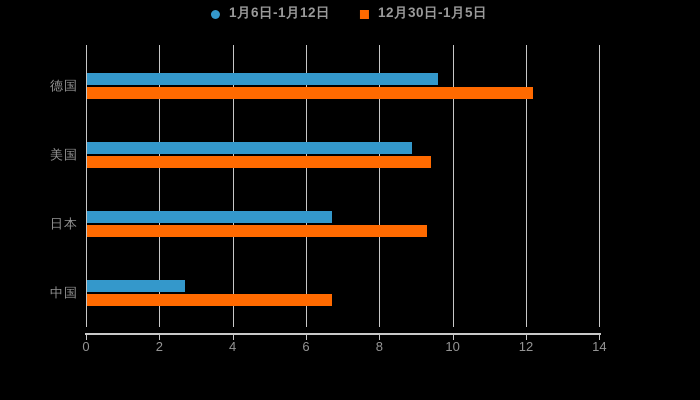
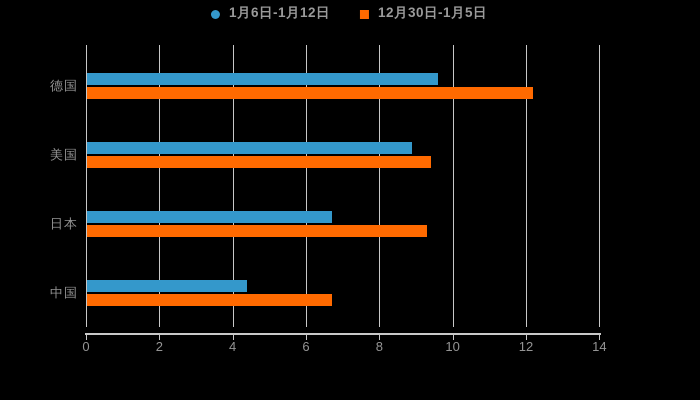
1月6日-1月12日/中国: 2.7 -> 4.4
